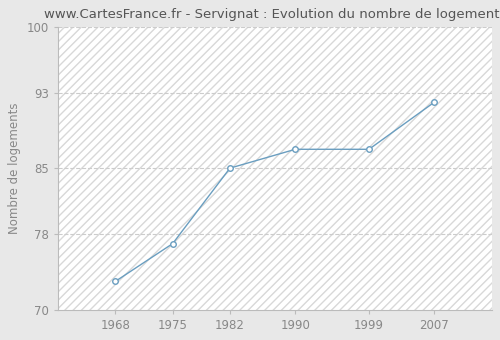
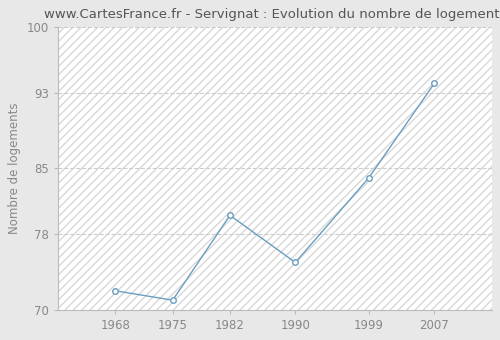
1968: 73 -> 72
1975: 77 -> 71
1982: 85 -> 80
1990: 87 -> 75
1999: 87 -> 84
2007: 92 -> 94
